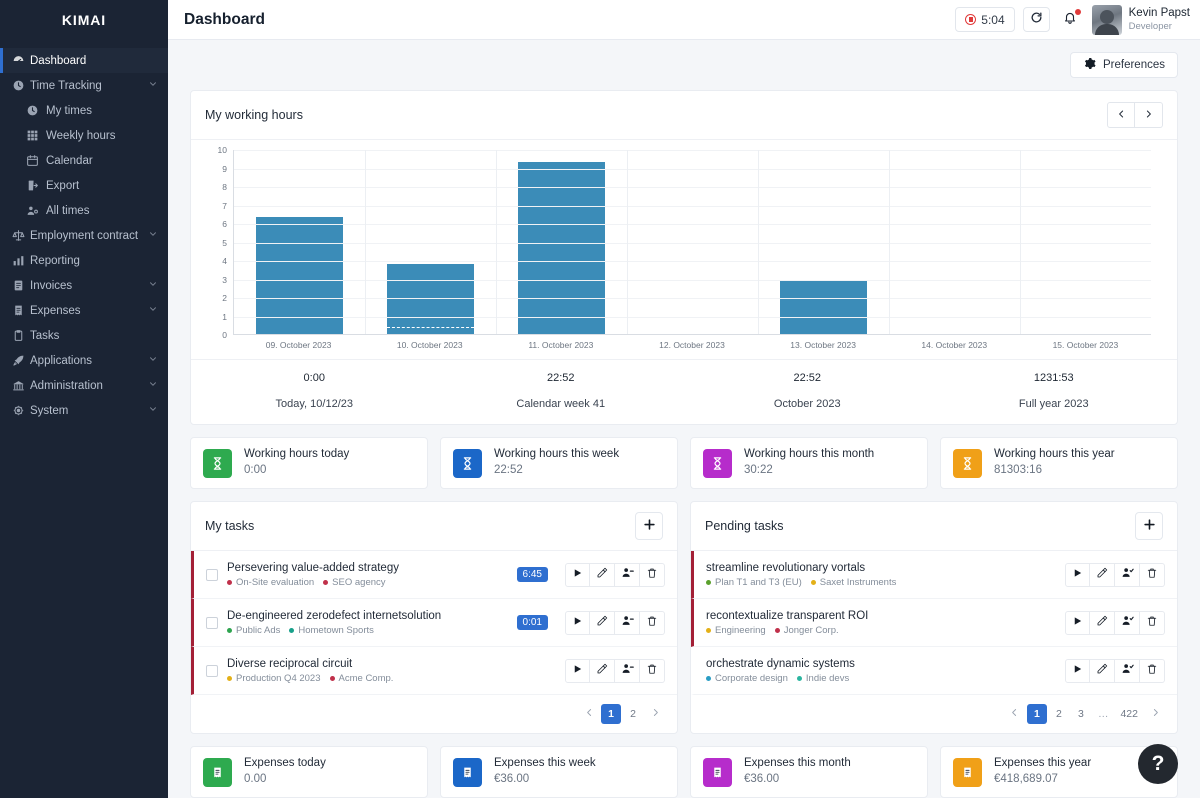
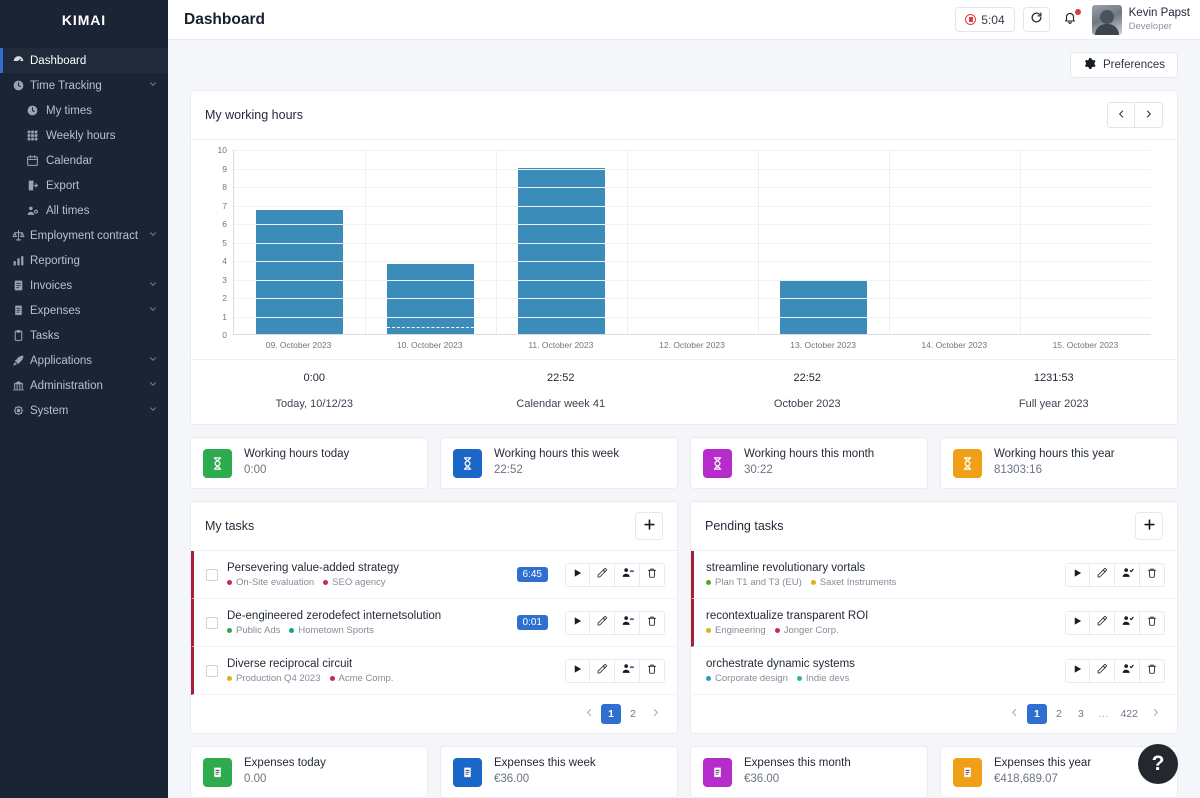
09. October 2023: 6.3 -> 6.7
11. October 2023: 9.3 -> 9.0
